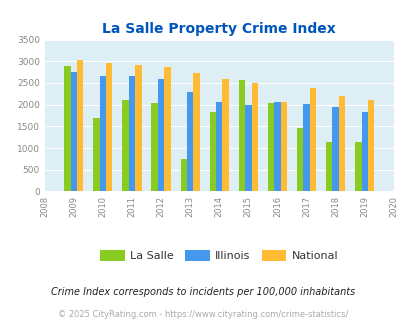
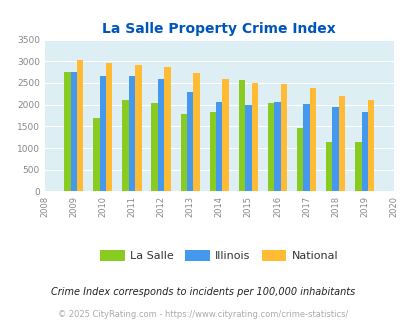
La Salle/2009: 2900 -> 2750
La Salle/2013: 750 -> 1790
National/2016: 2050 -> 2470
